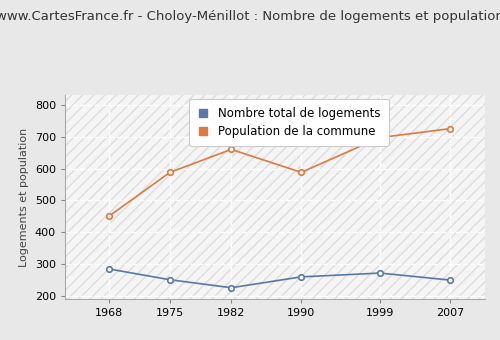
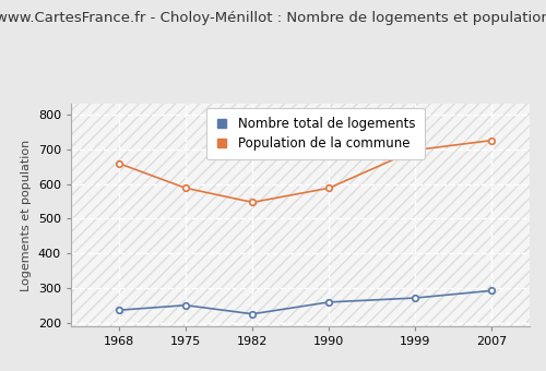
Nombre total de logements/1968: 285 -> 237
Population de la commune/1968: 450 -> 659
Population de la commune/1982: 660 -> 547
Nombre total de logements/2007: 250 -> 293
